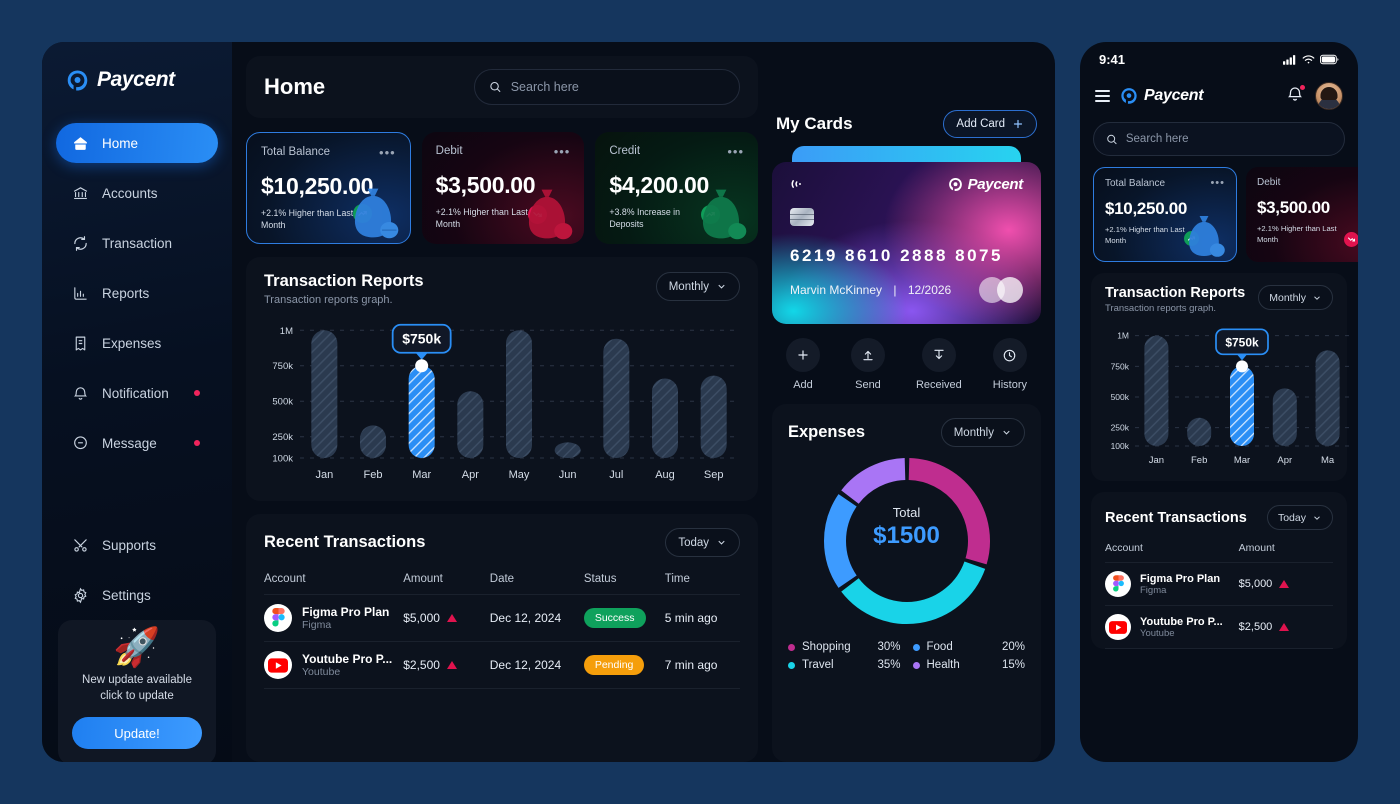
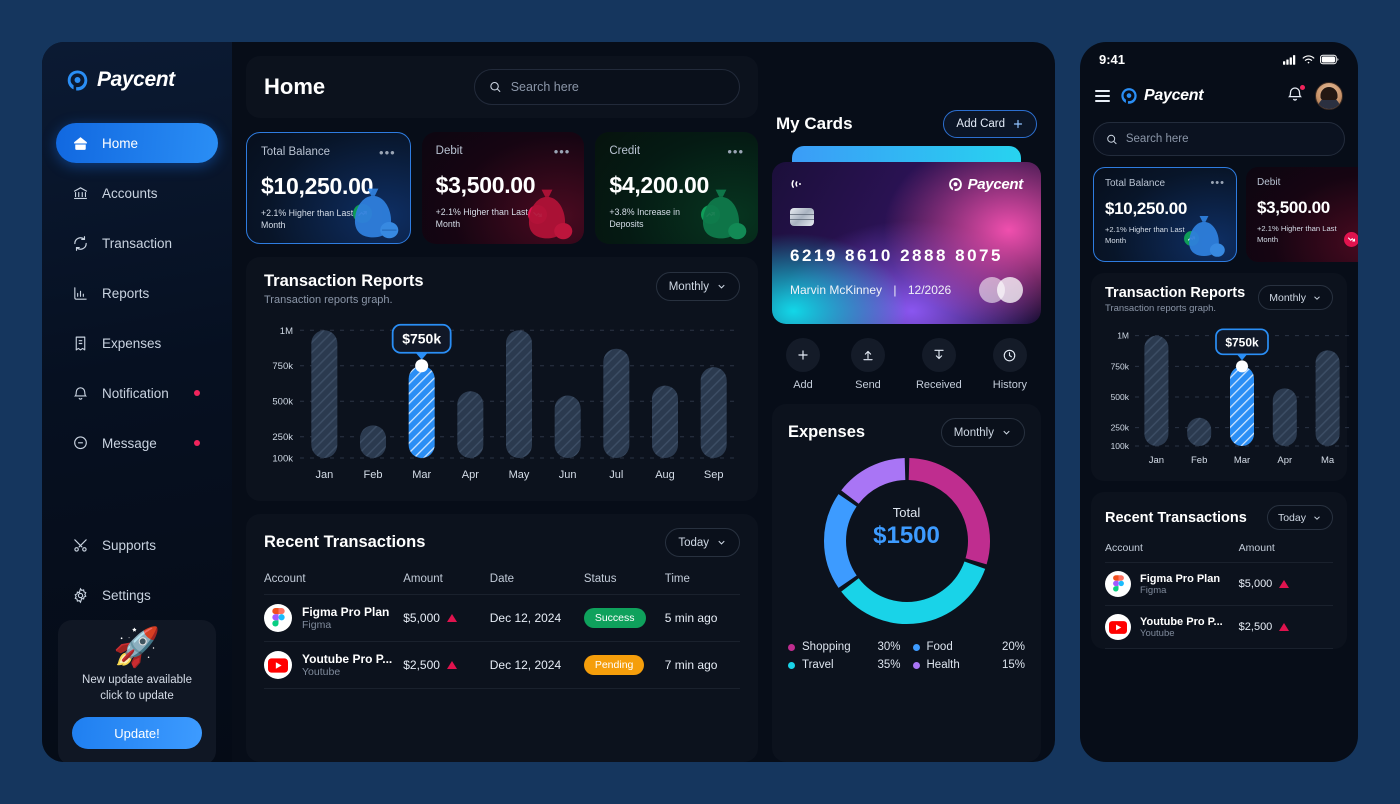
Jun: 210k -> 540k
Jul: 940k -> 870k
Aug: 660k -> 610k
Sep: 680k -> 740k
